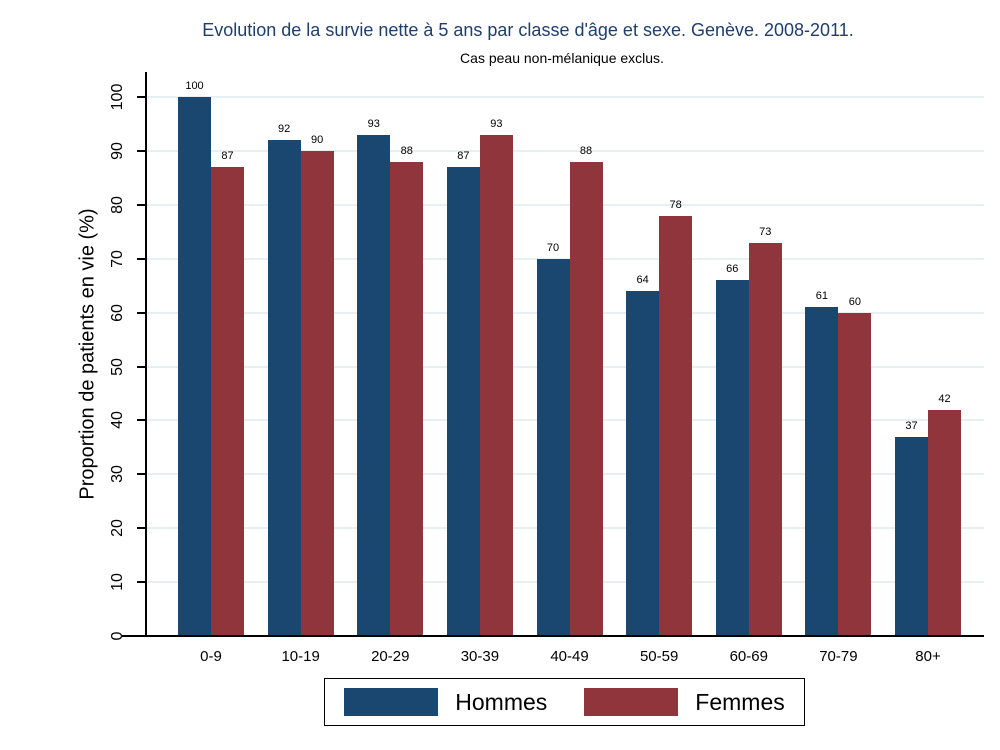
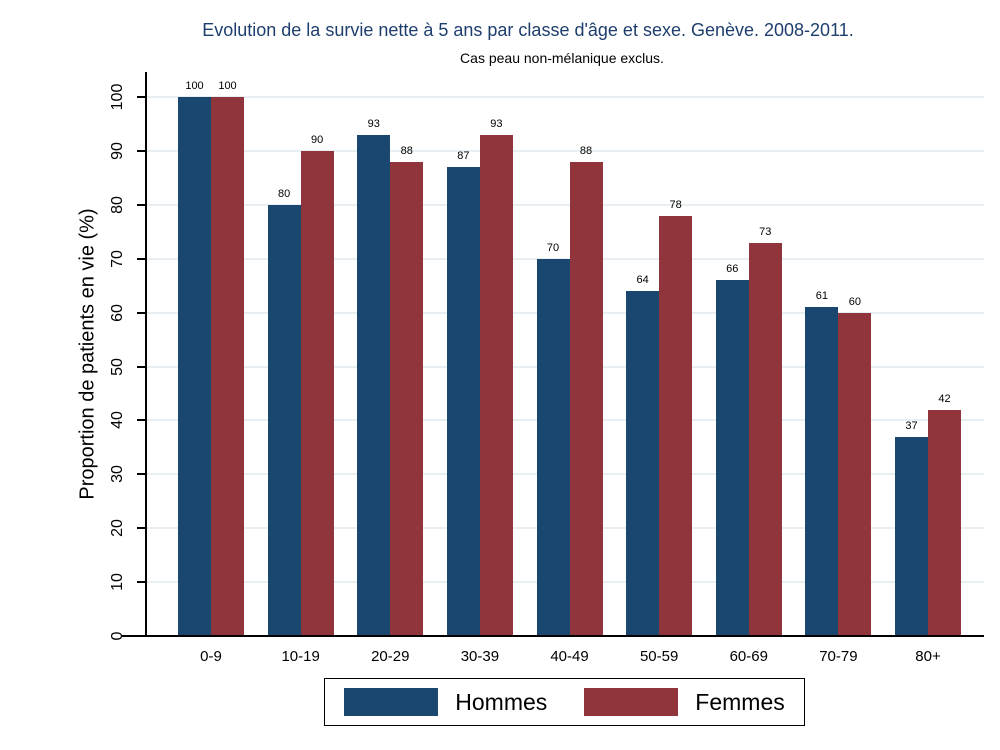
Femmes/0-9: 87 -> 100
Hommes/10-19: 92 -> 80
